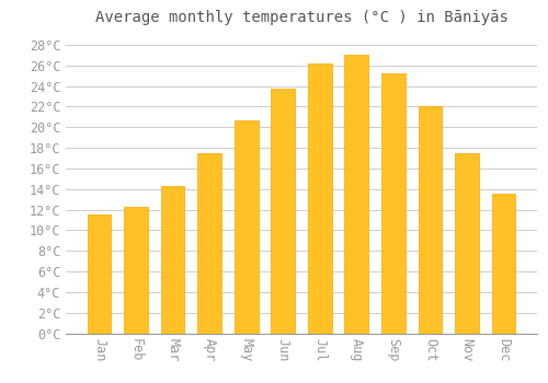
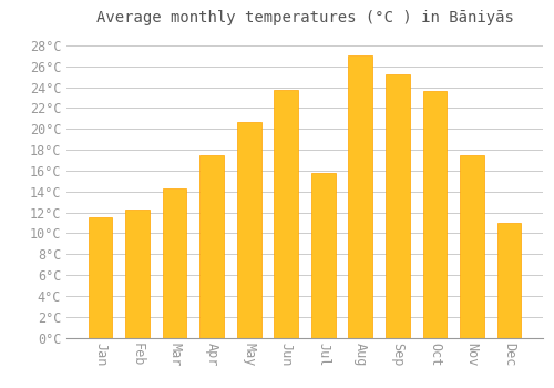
Jul: 26.2°C -> 15.8°C
Oct: 22.0°C -> 23.6°C
Dec: 13.5°C -> 11.0°C
